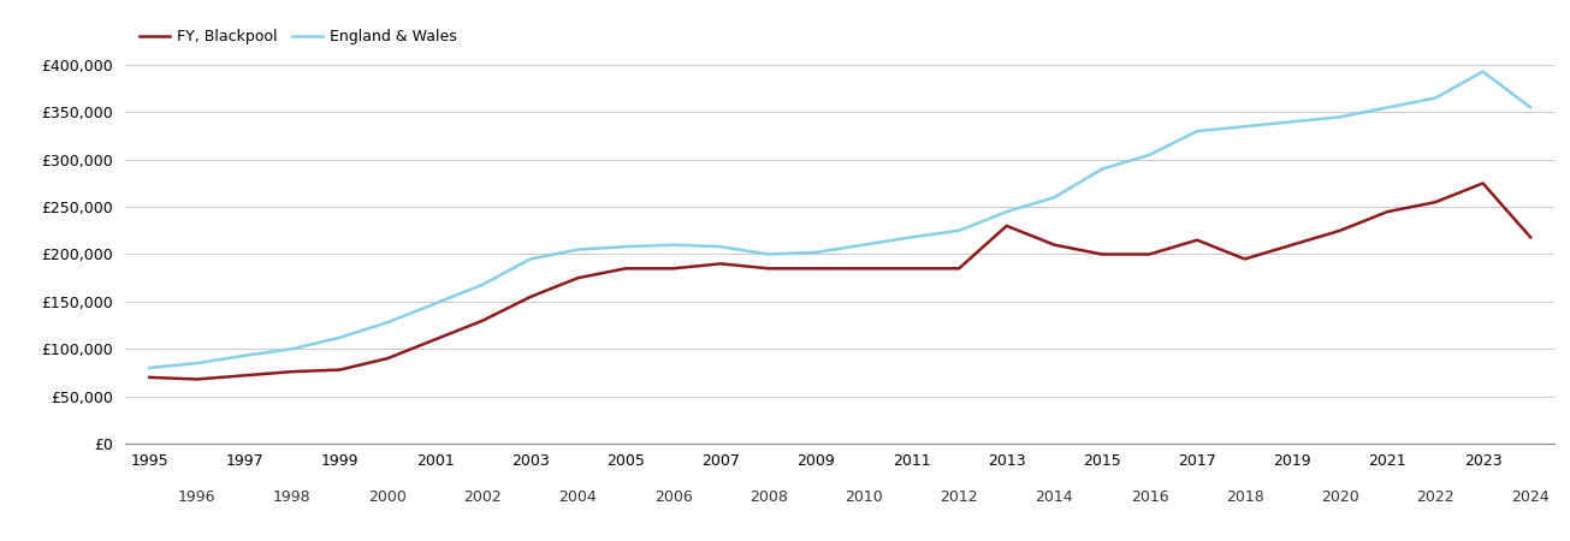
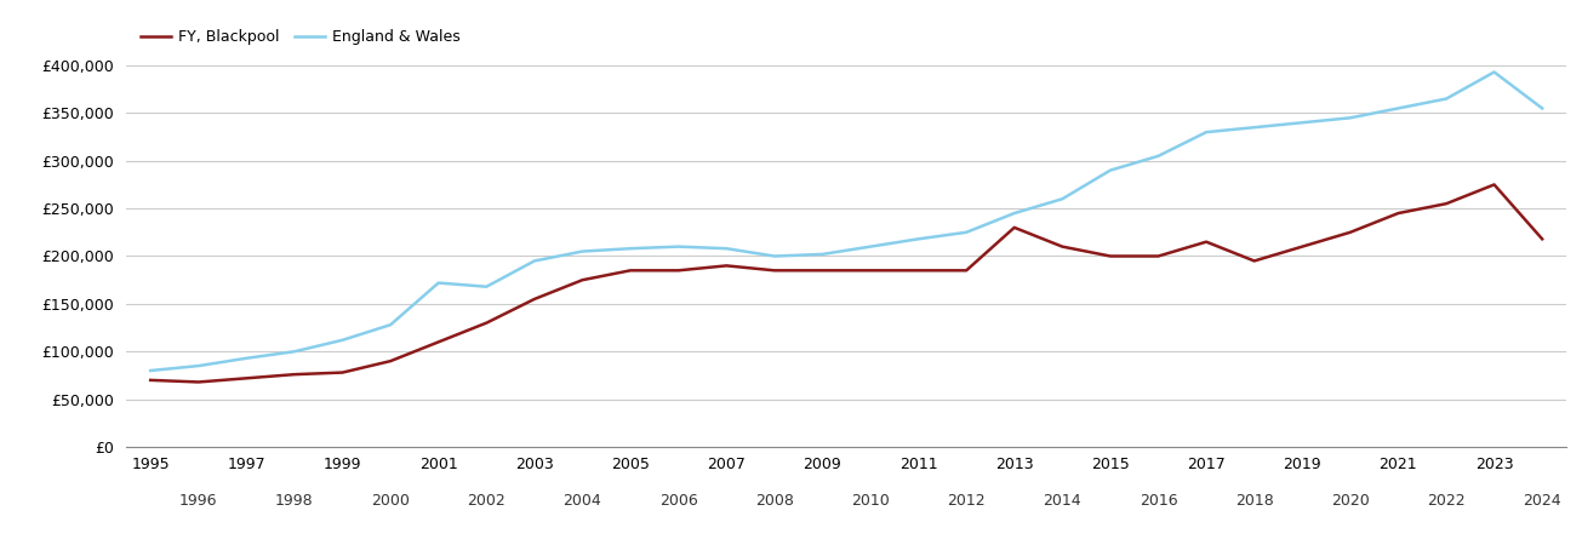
England & Wales/2001: £148,000 -> £172,000
